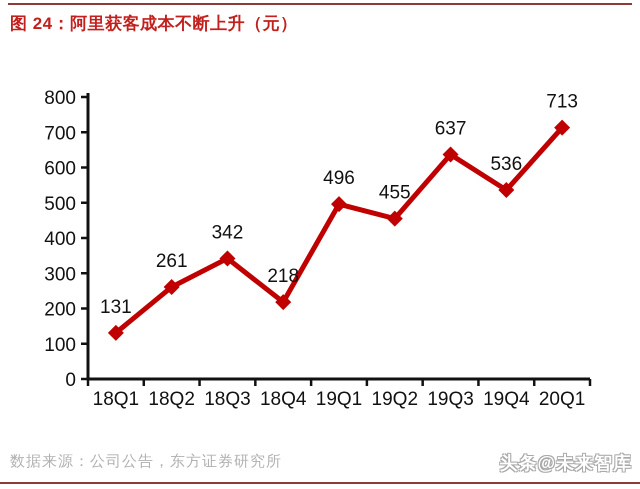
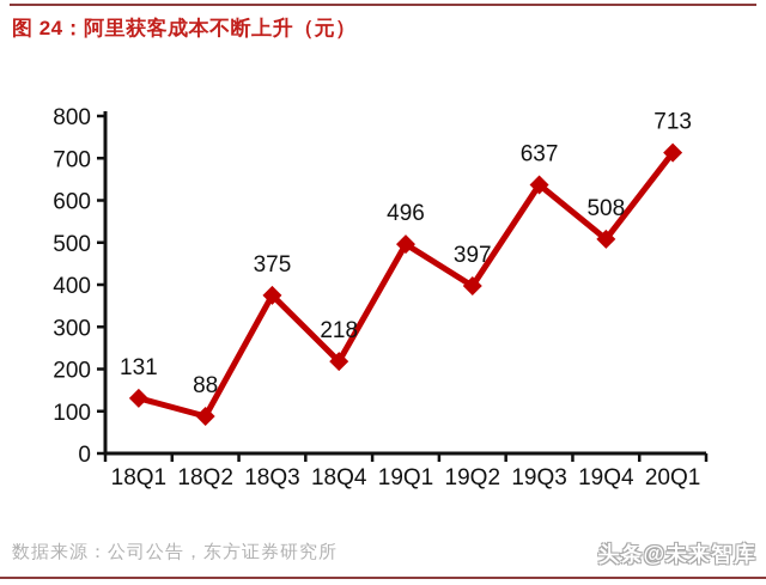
18Q2: 261 -> 88
18Q3: 342 -> 375
19Q2: 455 -> 397
19Q4: 536 -> 508
